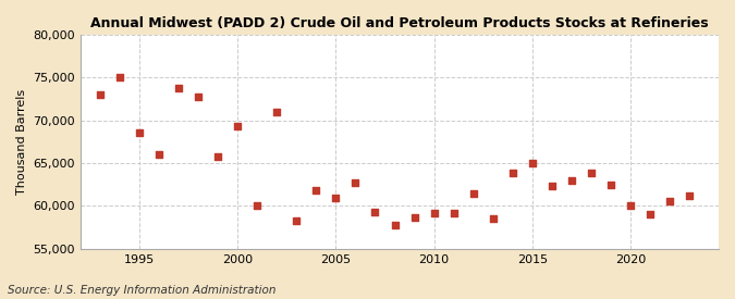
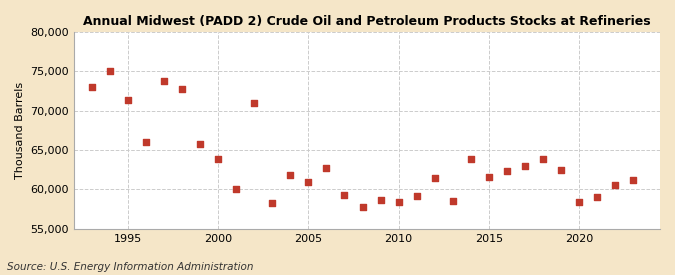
1995: 68,500 -> 71,400
2000: 69,300 -> 63,800
2010: 59,200 -> 58,400
2015: 65,000 -> 61,600
2020: 60,000 -> 58,400
